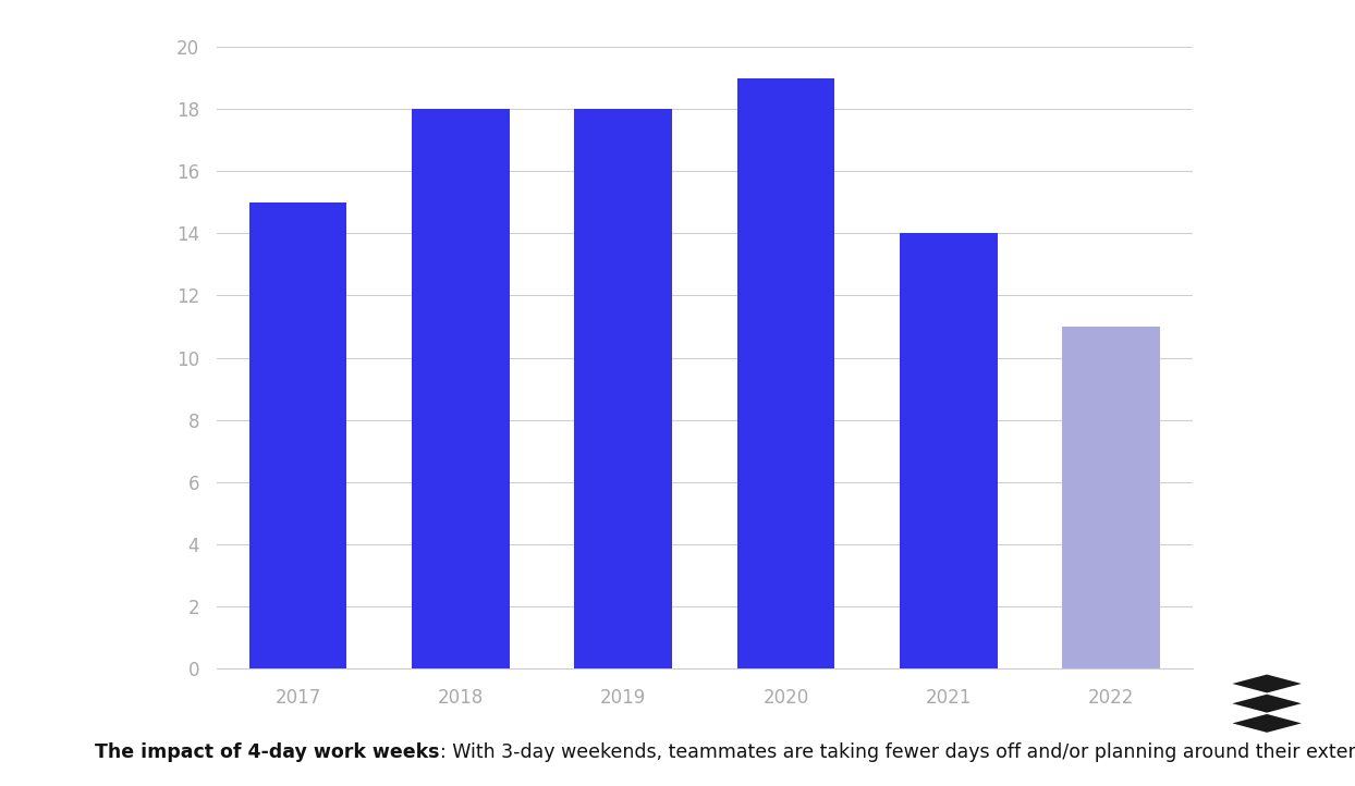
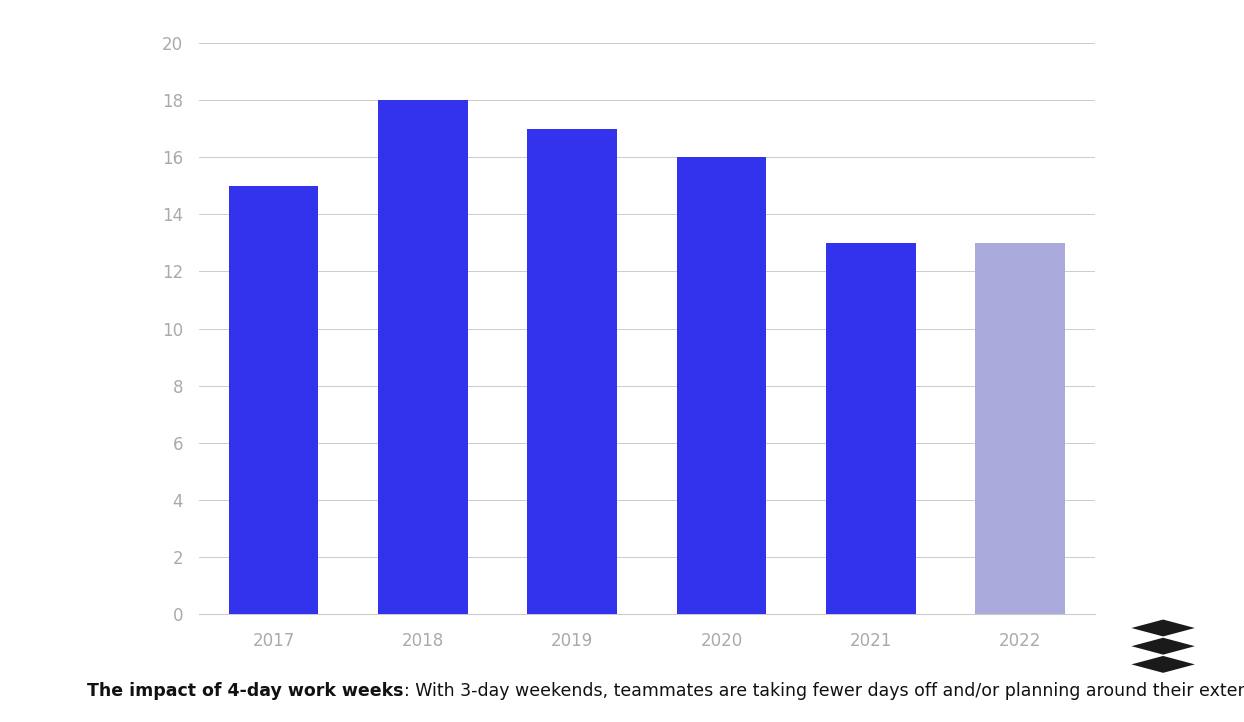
2019: 18 -> 17
2020: 19 -> 16
2021: 14 -> 13
2022: 11 -> 13
